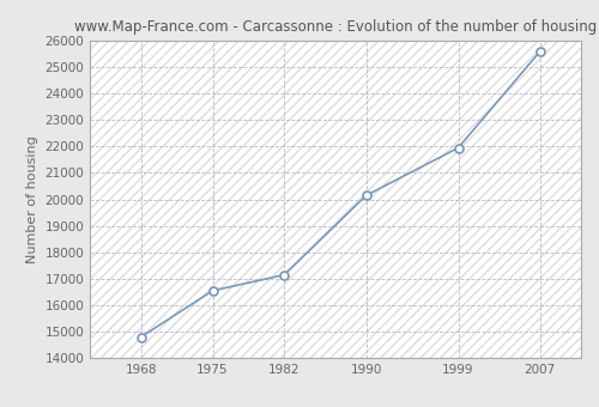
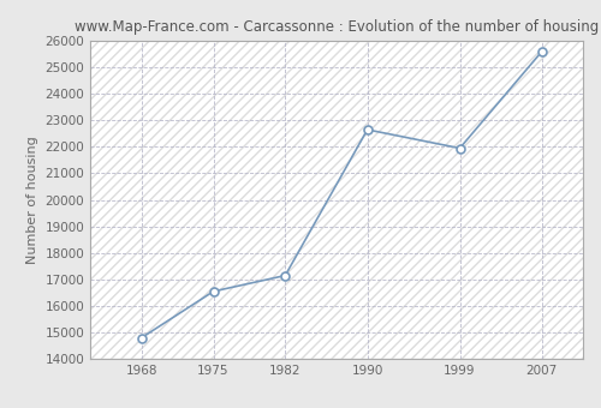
1990: 20150 -> 22650
